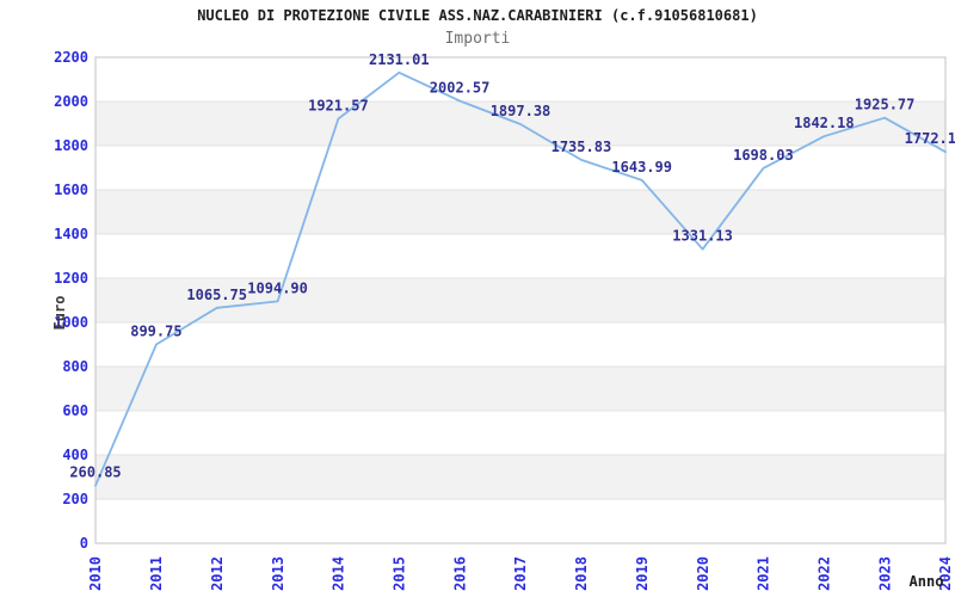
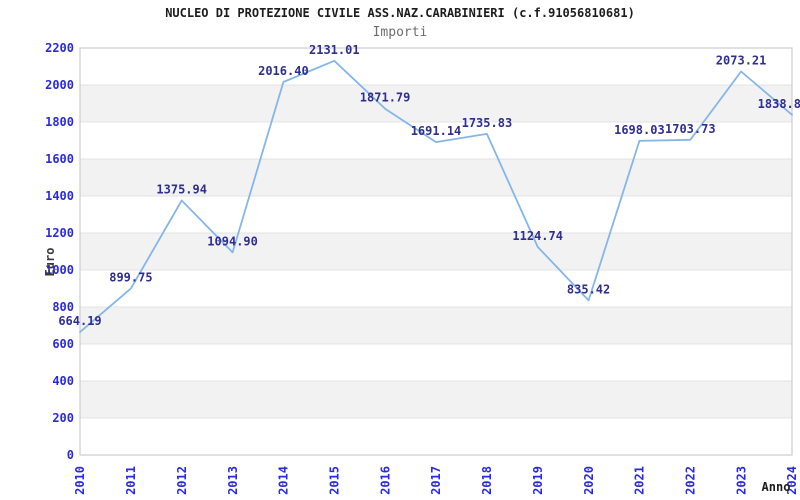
2010: 260.85 -> 664.19
2012: 1065.75 -> 1375.94
2014: 1921.57 -> 2016.40
2016: 2002.57 -> 1871.79
2017: 1897.38 -> 1691.14
2019: 1643.99 -> 1124.74
2020: 1331.13 -> 835.42
2022: 1842.18 -> 1703.73
2023: 1925.77 -> 2073.21
2024: 1772.1 -> 1838.8
